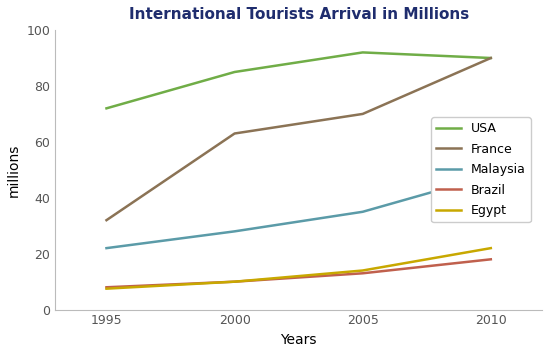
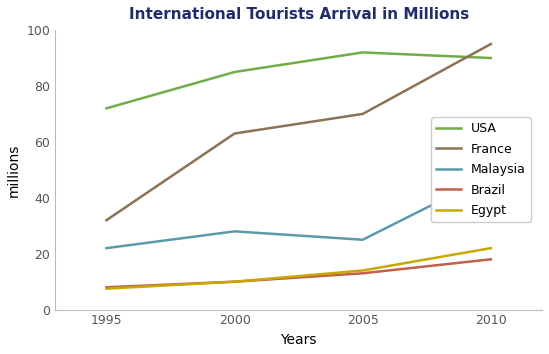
Malaysia/2005: 35 -> 25
France/2010: 90 -> 95
